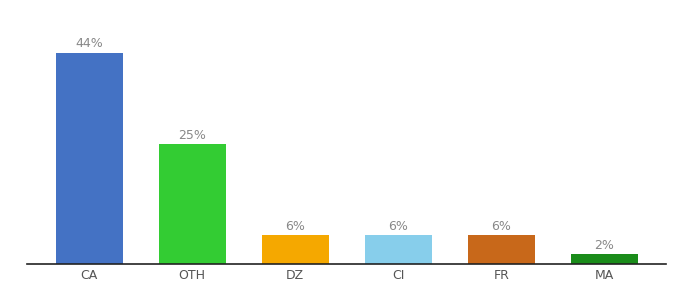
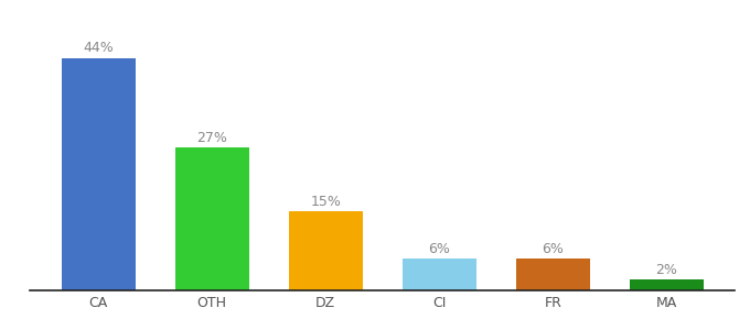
OTH: 25% -> 27%
DZ: 6% -> 15%
